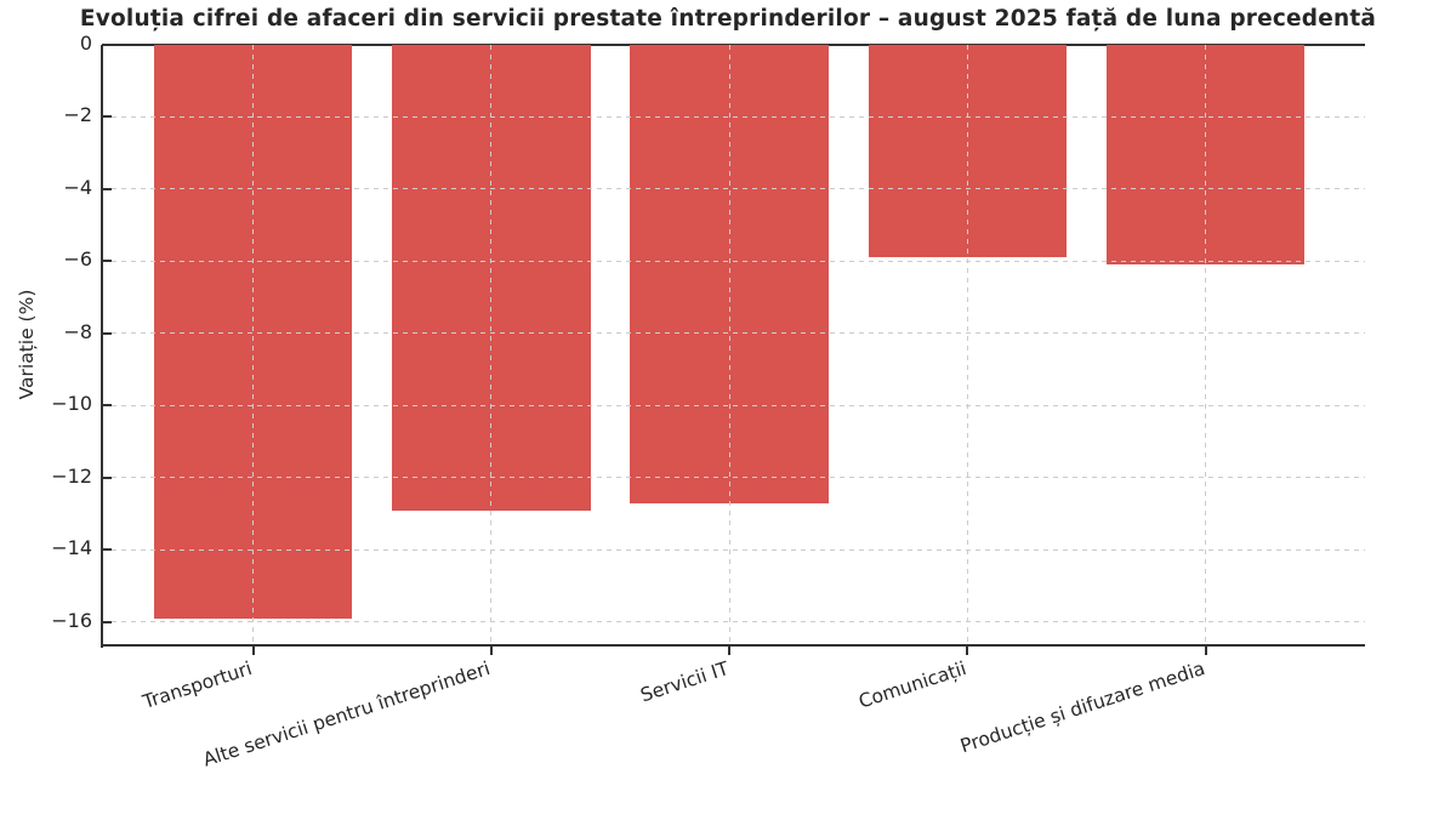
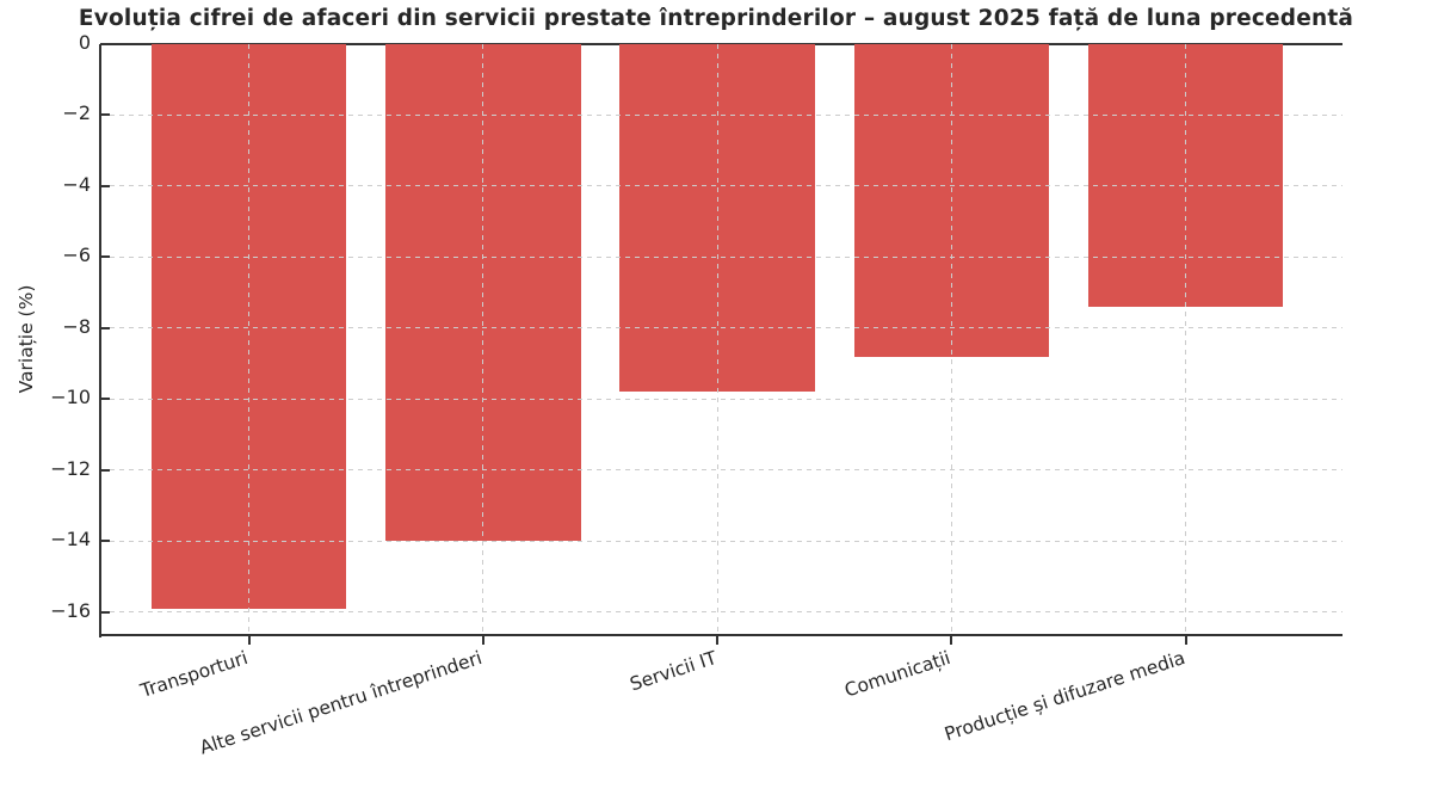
Alte servicii pentru întreprinderi: -12.9 -> -14.0
Servicii IT: -12.7 -> -9.8
Comunicații: -5.9 -> -8.8
Producție și difuzare media: -6.1 -> -7.4
